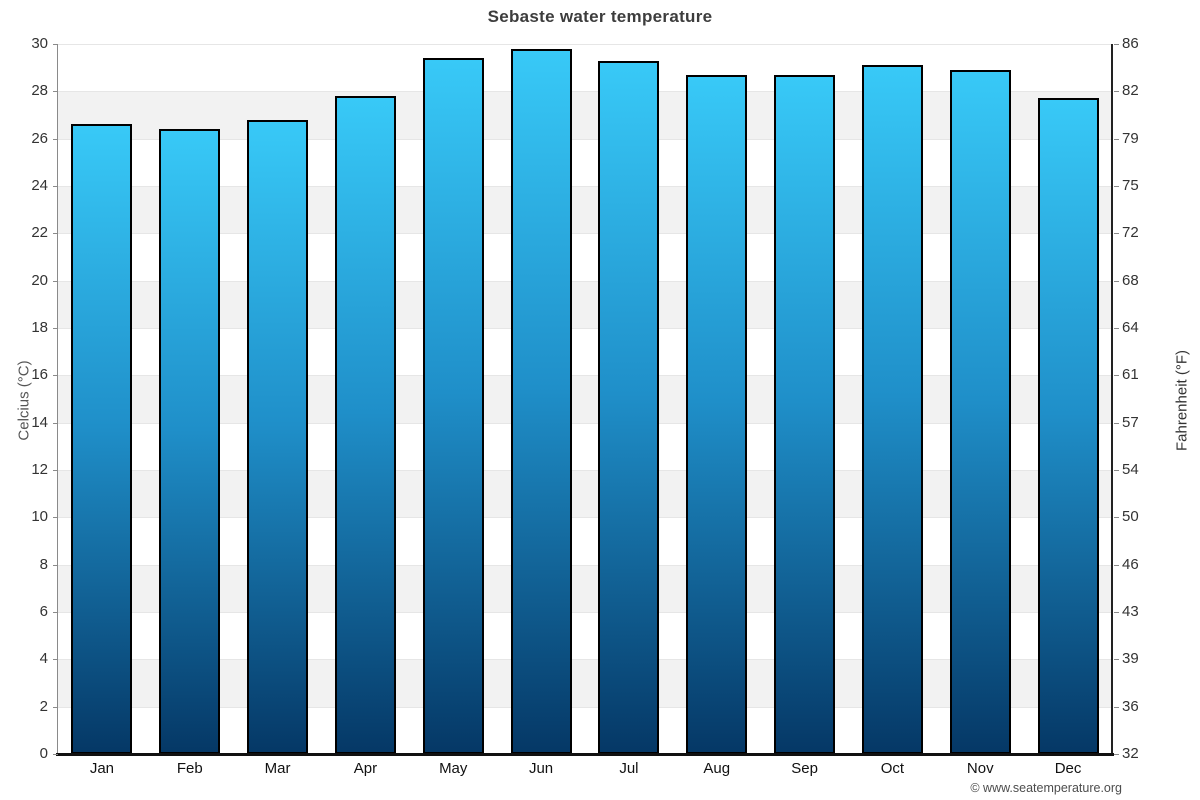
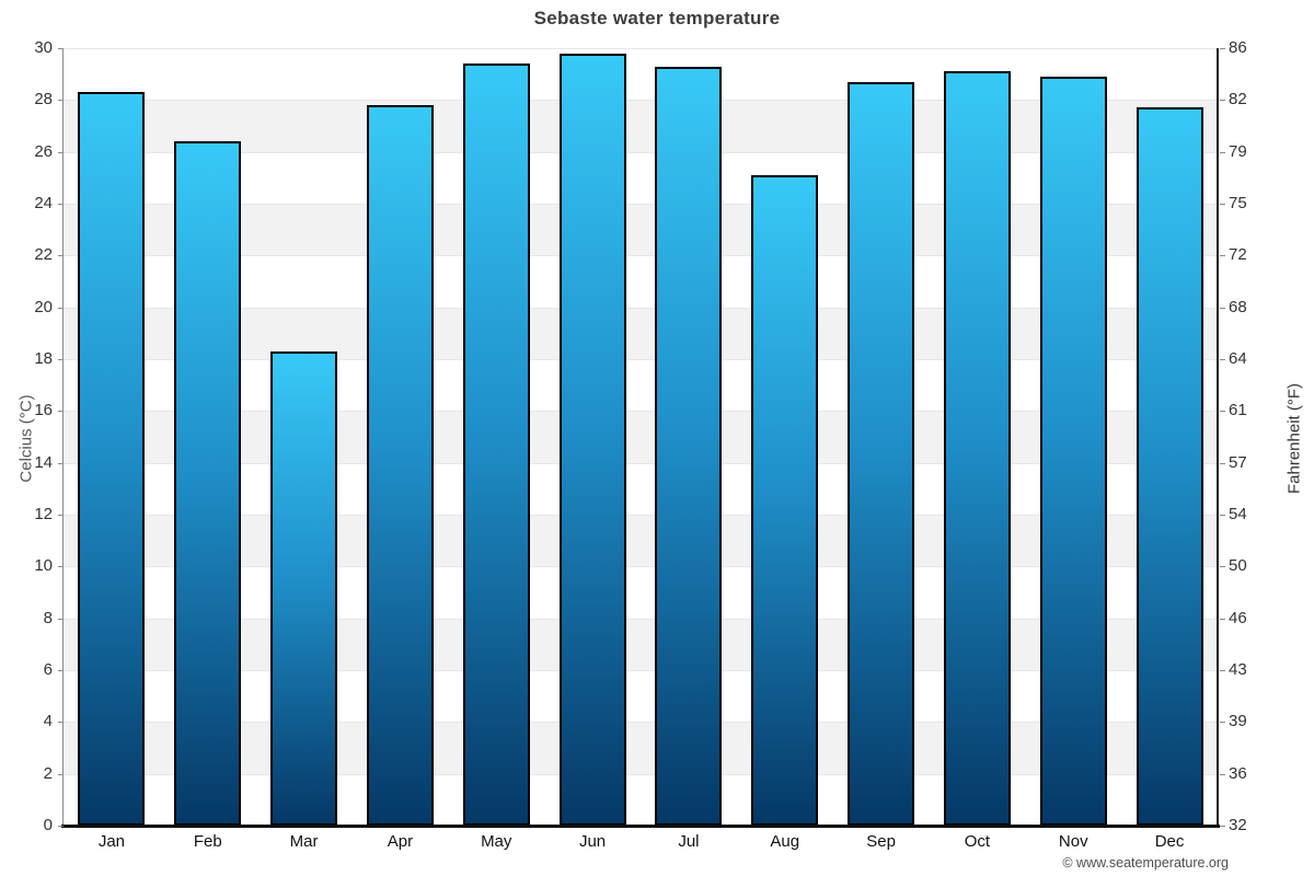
Jan: 26.6 -> 28.3
Mar: 26.8 -> 18.3
Aug: 28.7 -> 25.1
